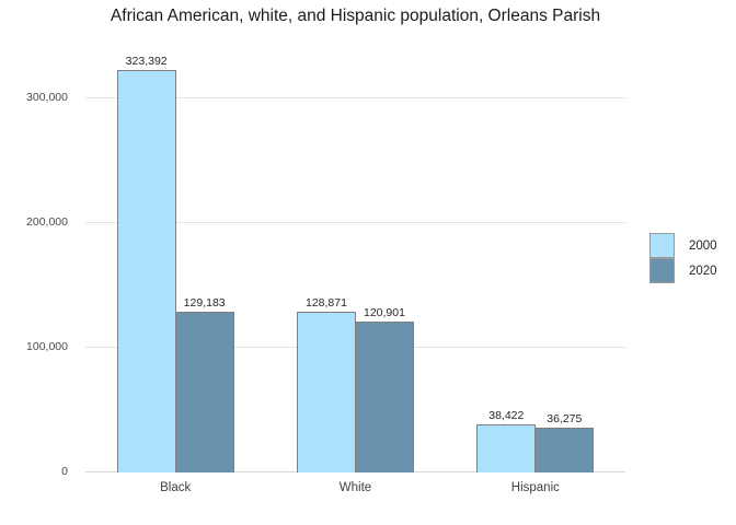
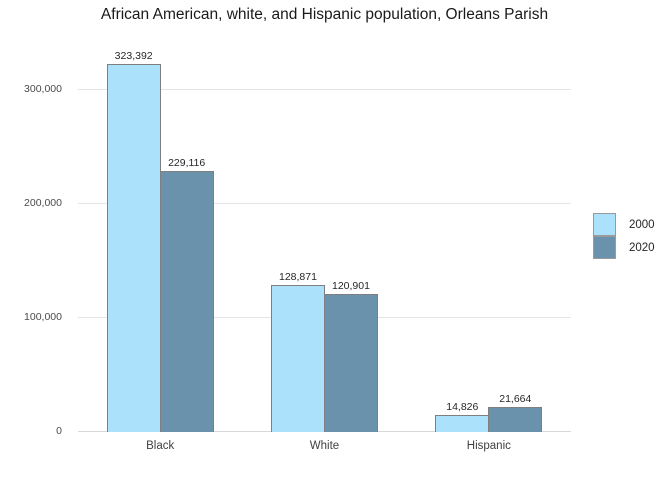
2020/Black: 129,183 -> 229,116
2000/Hispanic: 38,422 -> 14,826
2020/Hispanic: 36,275 -> 21,664
